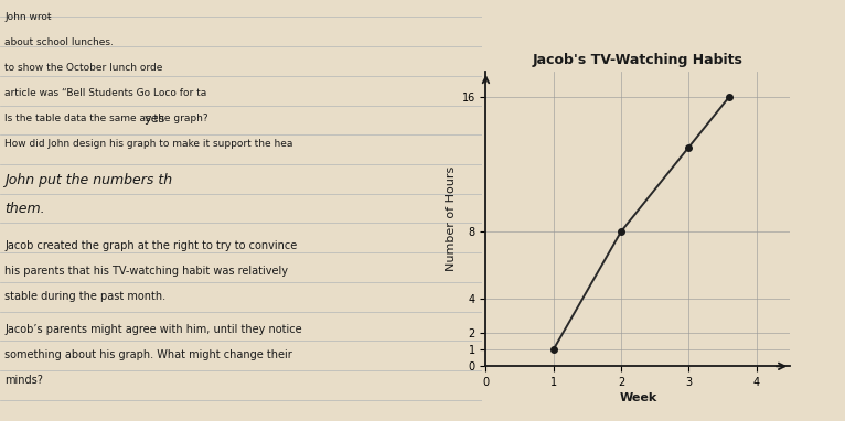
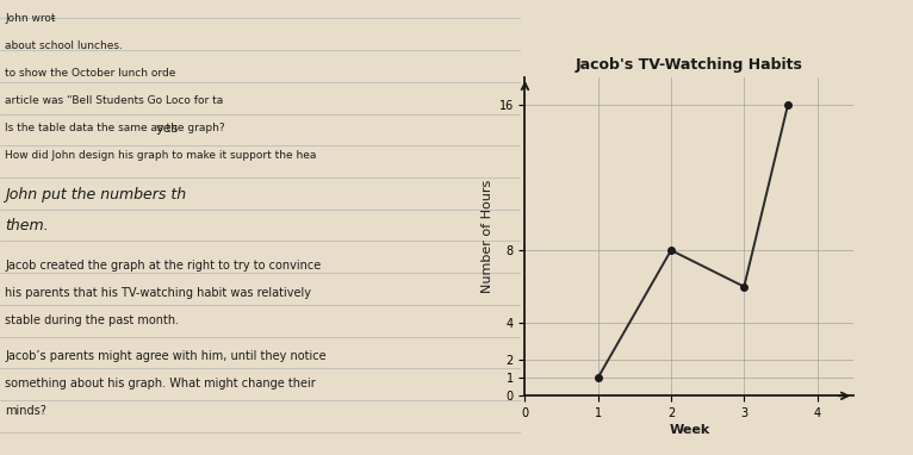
3: 13 -> 6
